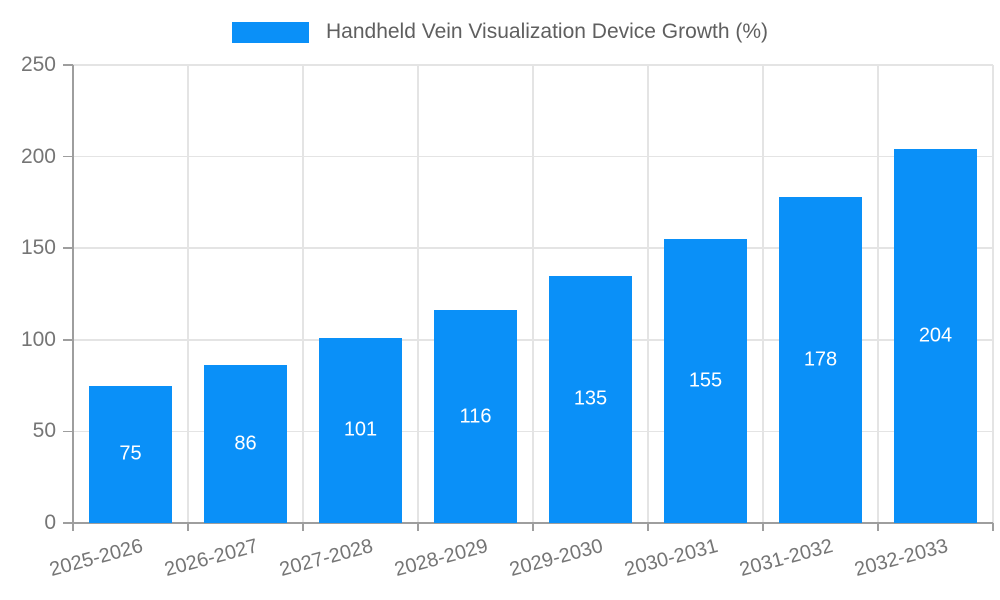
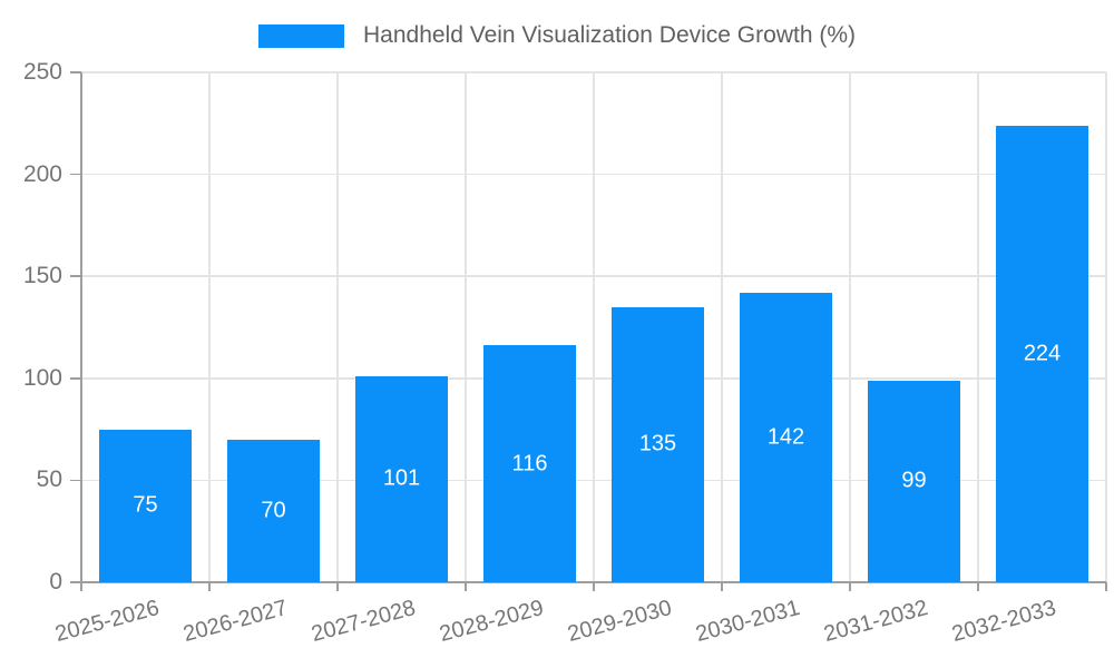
2026-2027: 86 -> 70
2030-2031: 155 -> 142
2031-2032: 178 -> 99
2032-2033: 204 -> 224
